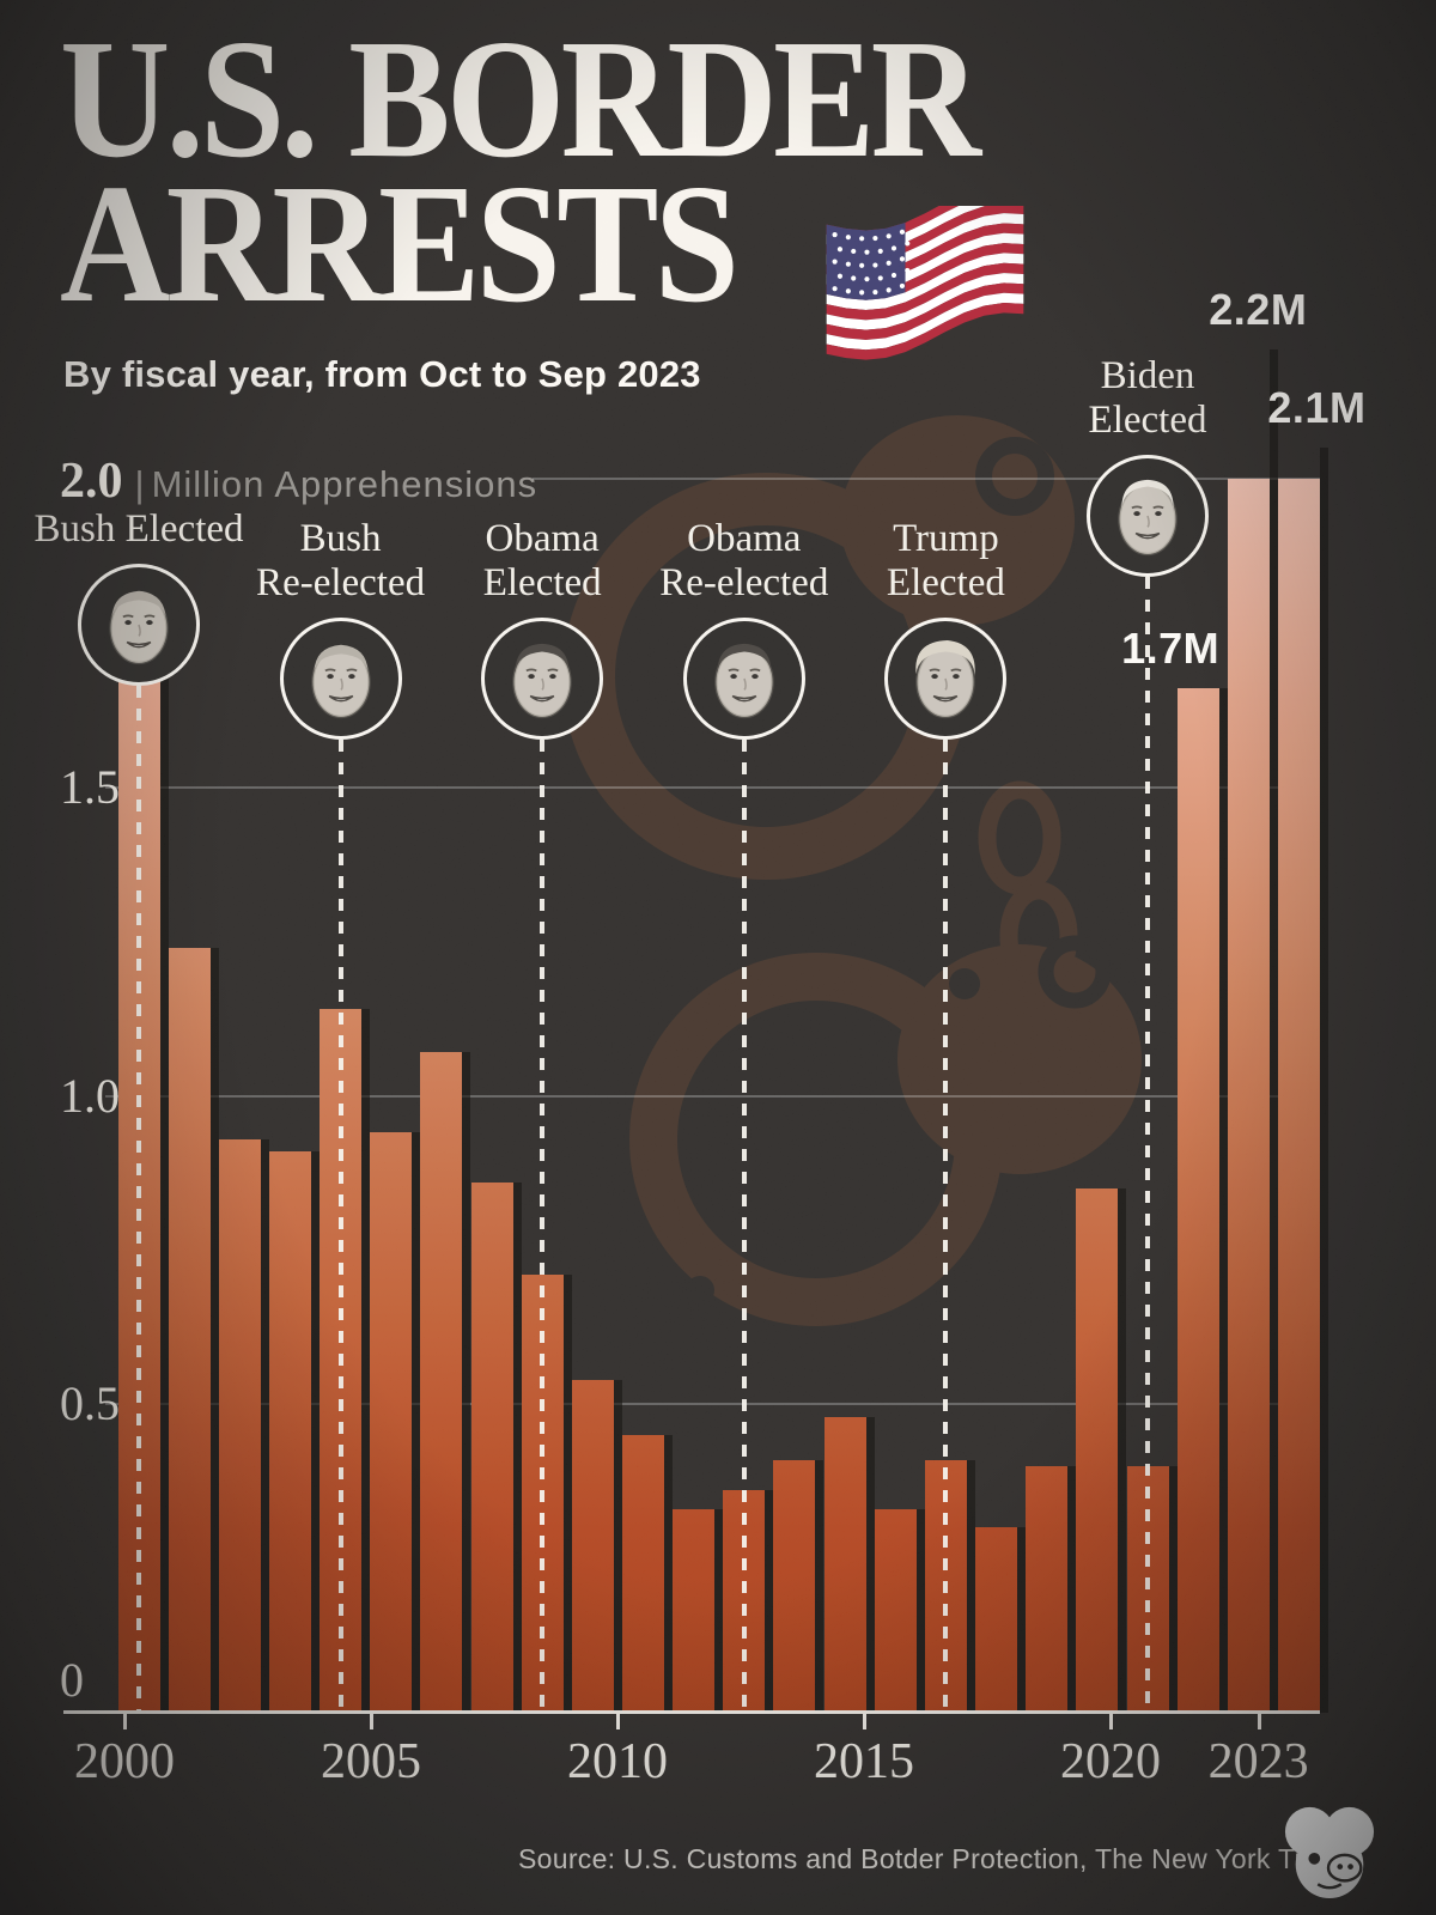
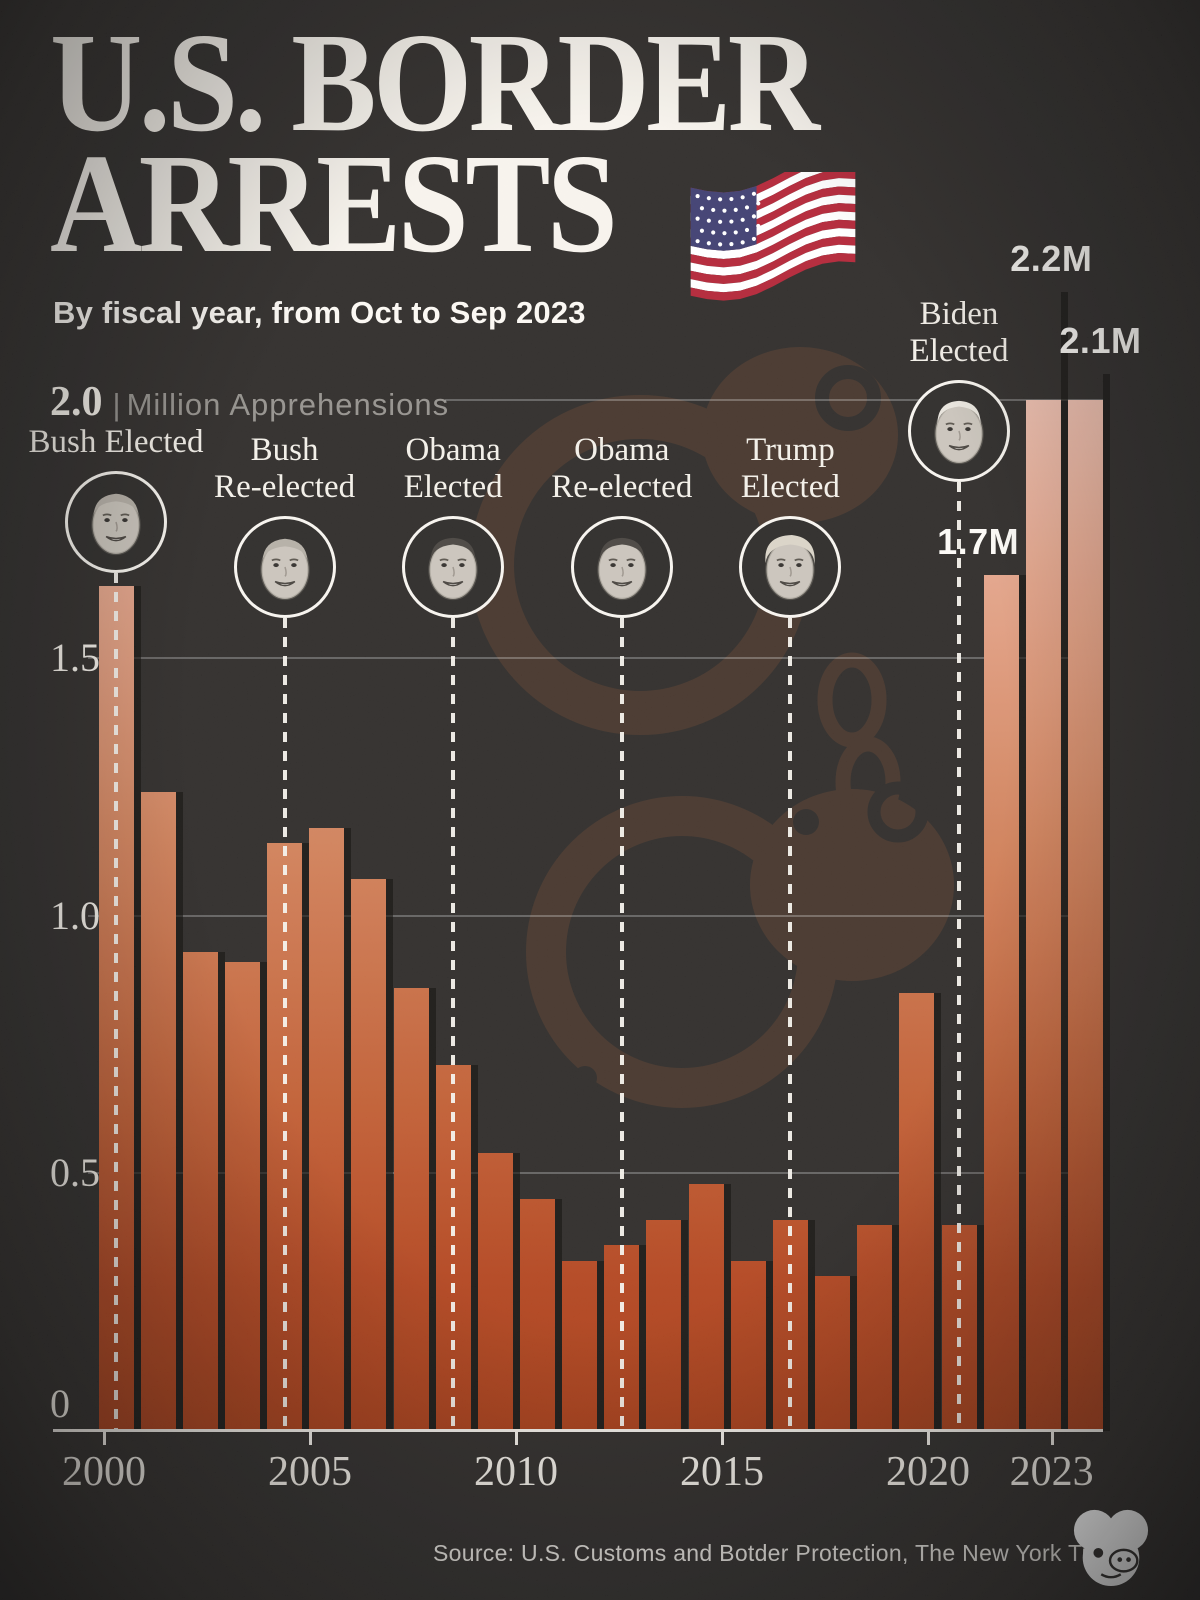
2000: 1.71 -> 1.64
2005: 0.94 -> 1.17
